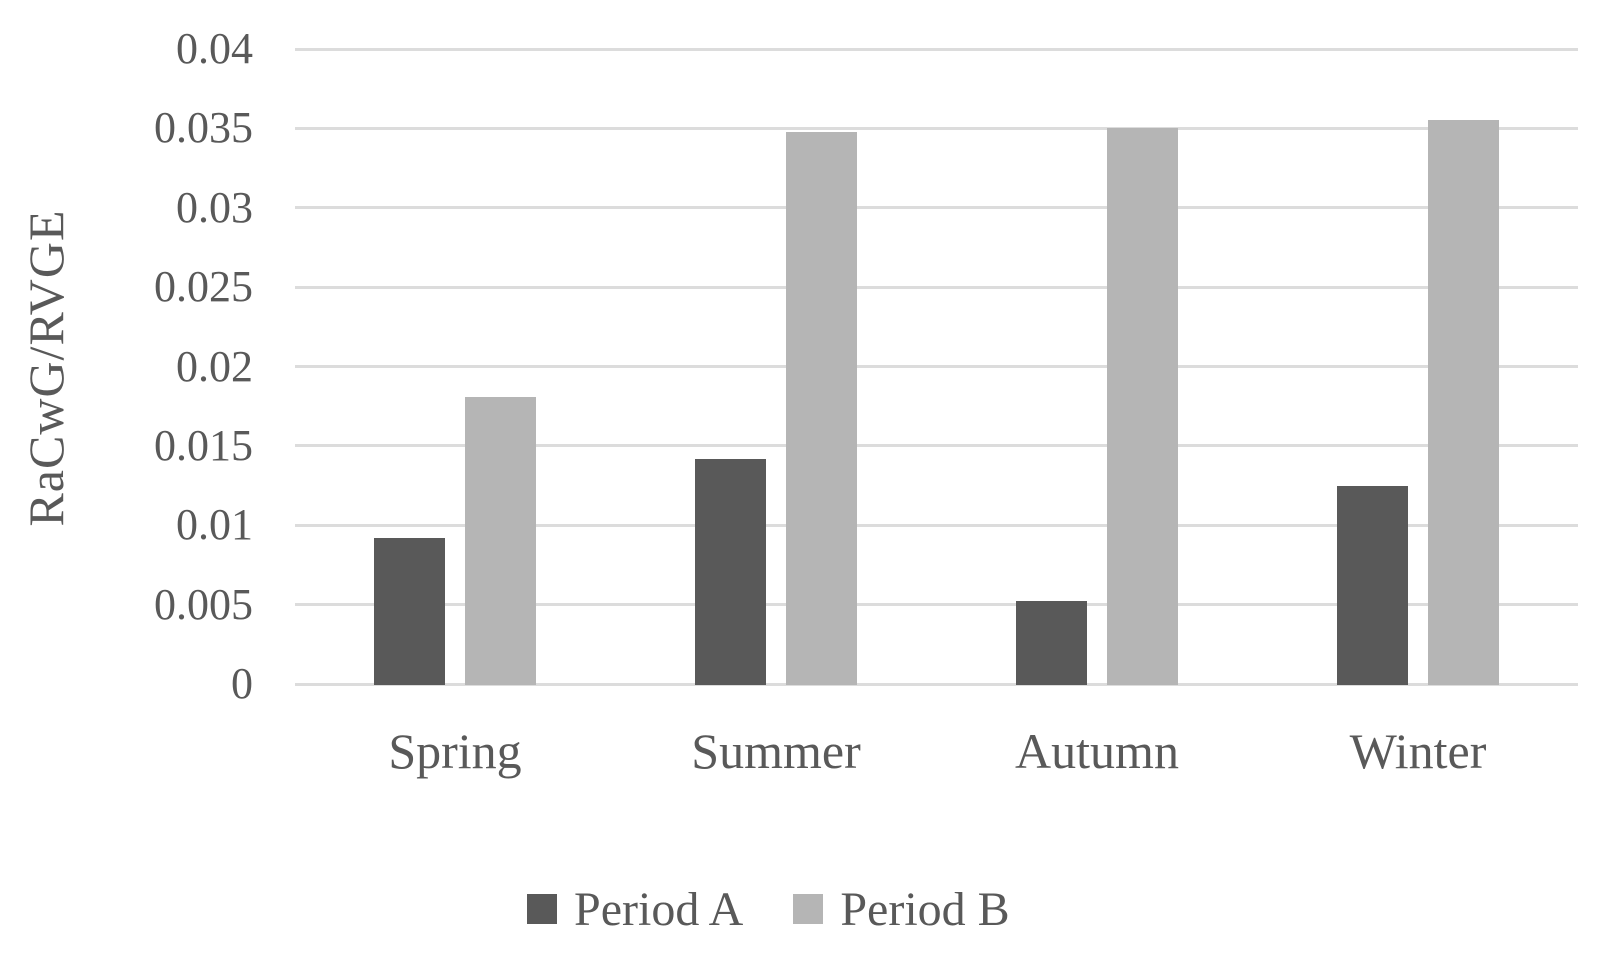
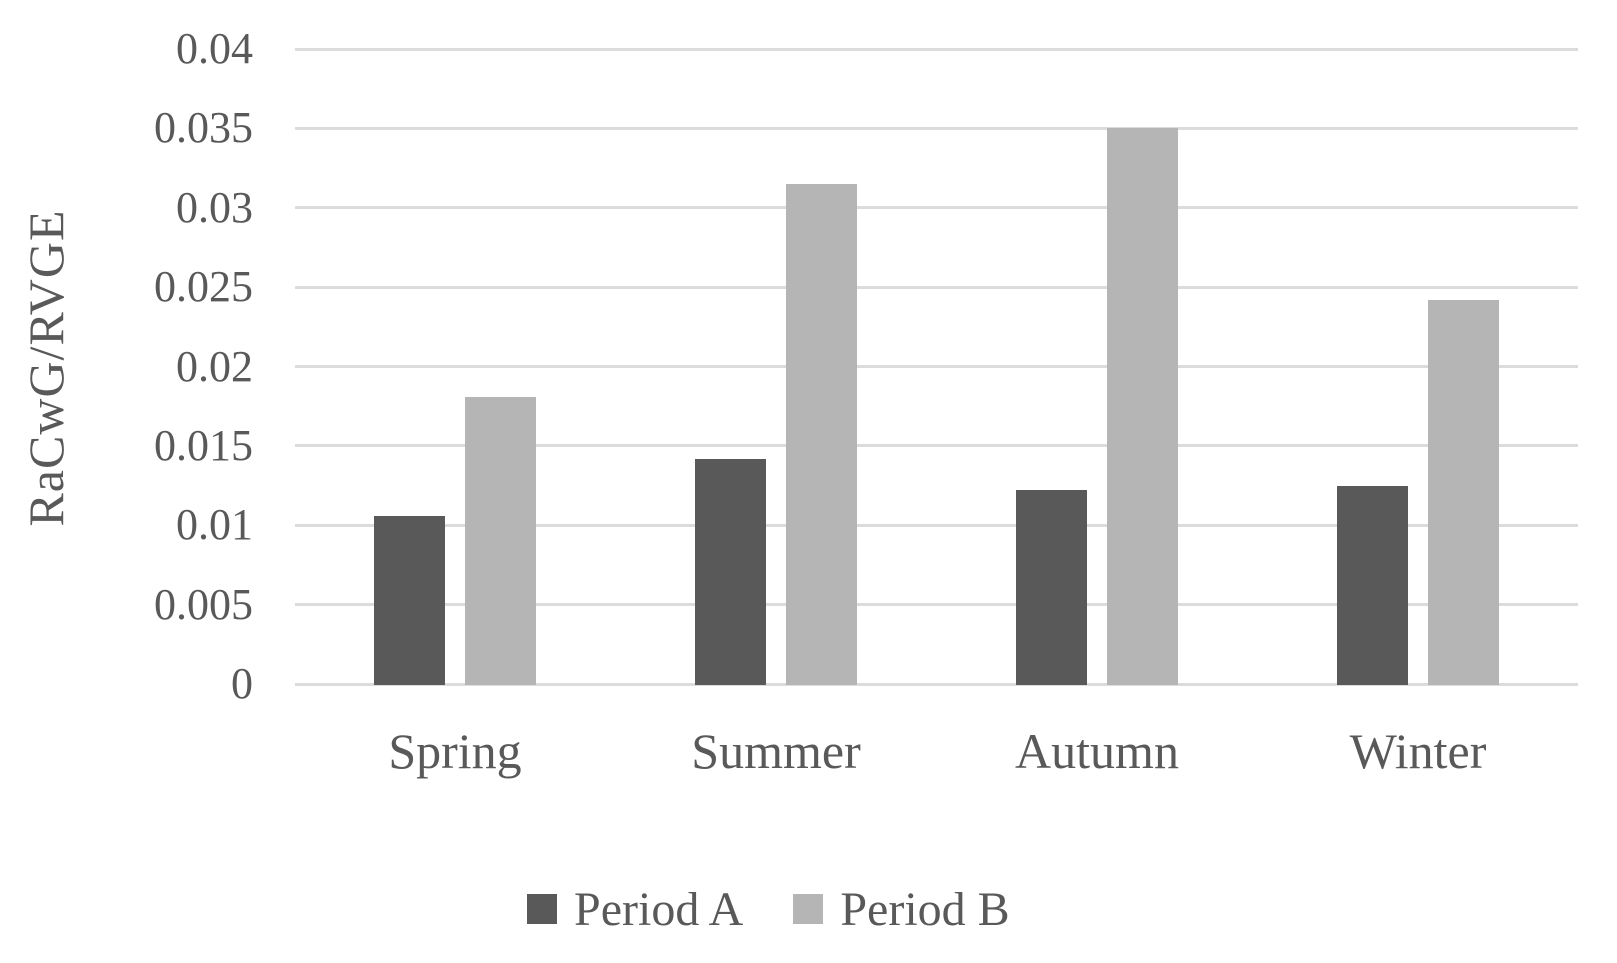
Period A/Spring: 0.0092 -> 0.0106
Period B/Summer: 0.0348 -> 0.0315
Period A/Autumn: 0.0052 -> 0.0122
Period B/Winter: 0.0355 -> 0.0242
